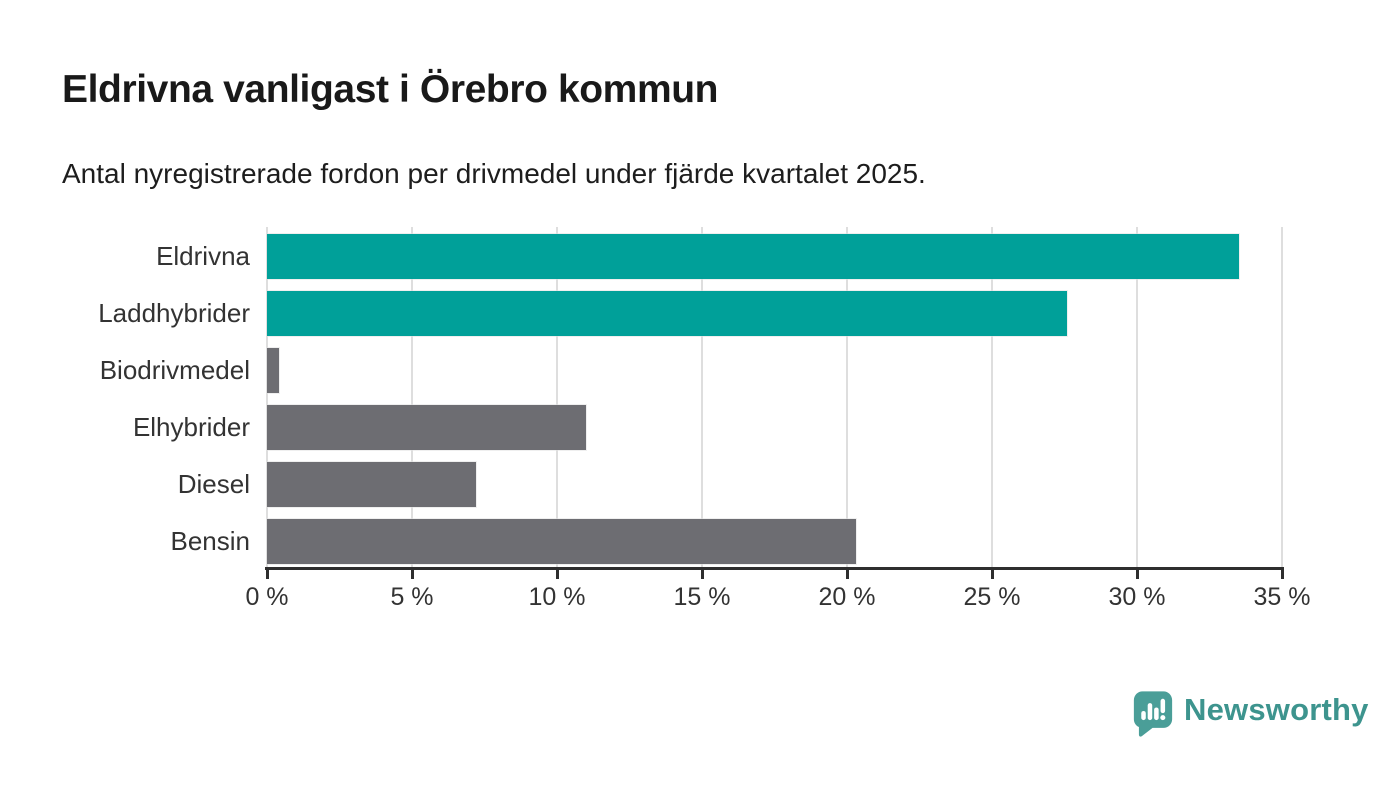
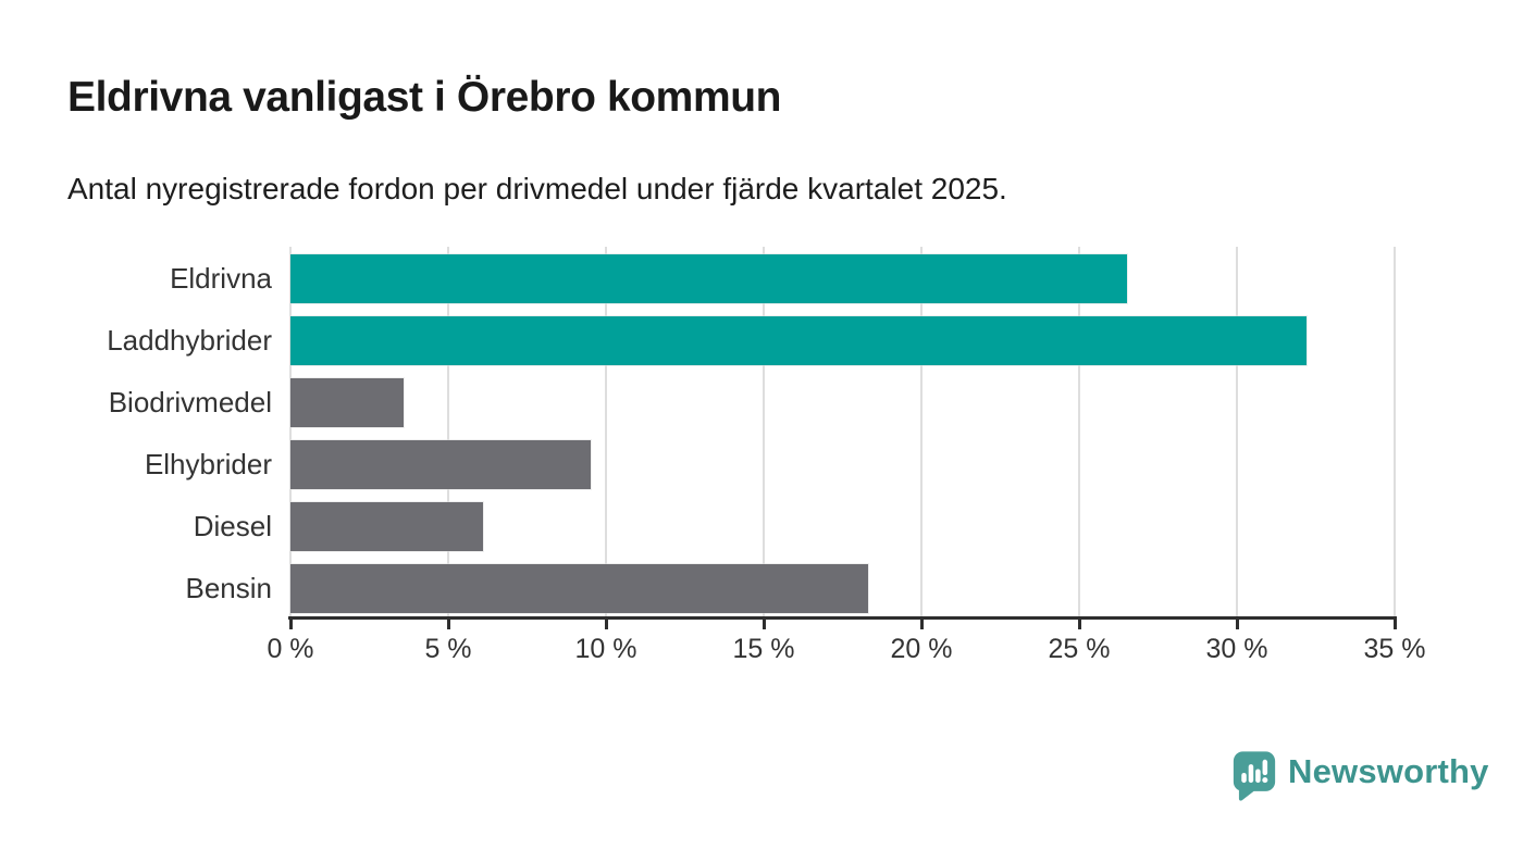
Eldrivna: 33.5% -> 26.5%
Laddhybrider: 27.6% -> 32.2%
Biodrivmedel: 0.4% -> 3.6%
Elhybrider: 11.0% -> 9.5%
Diesel: 7.2% -> 6.1%
Bensin: 20.3% -> 18.3%
